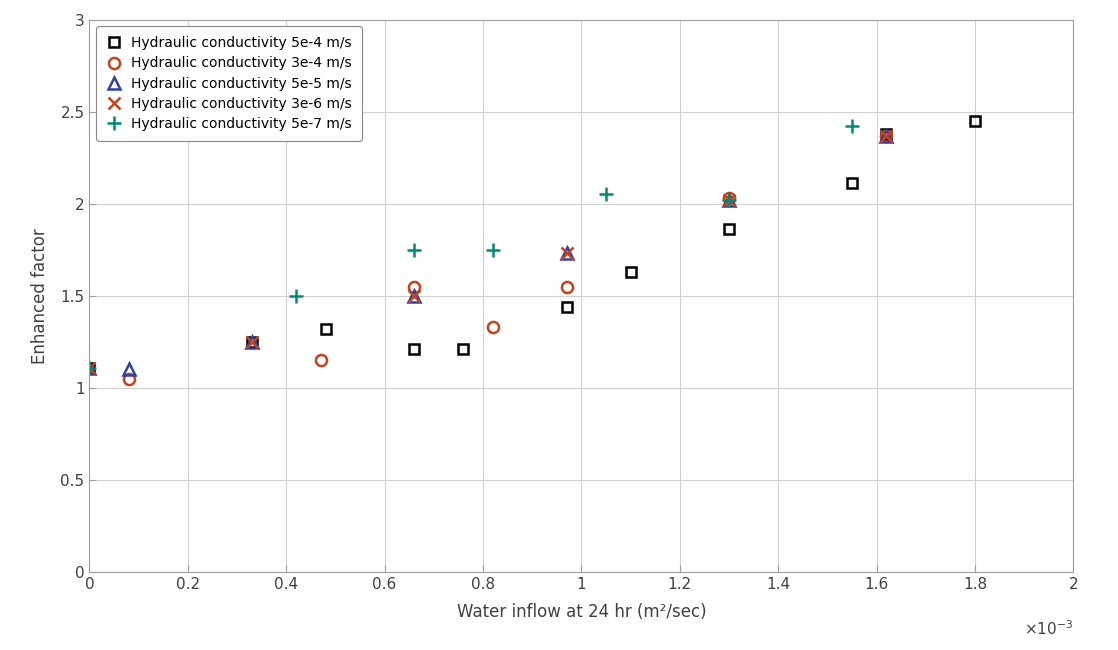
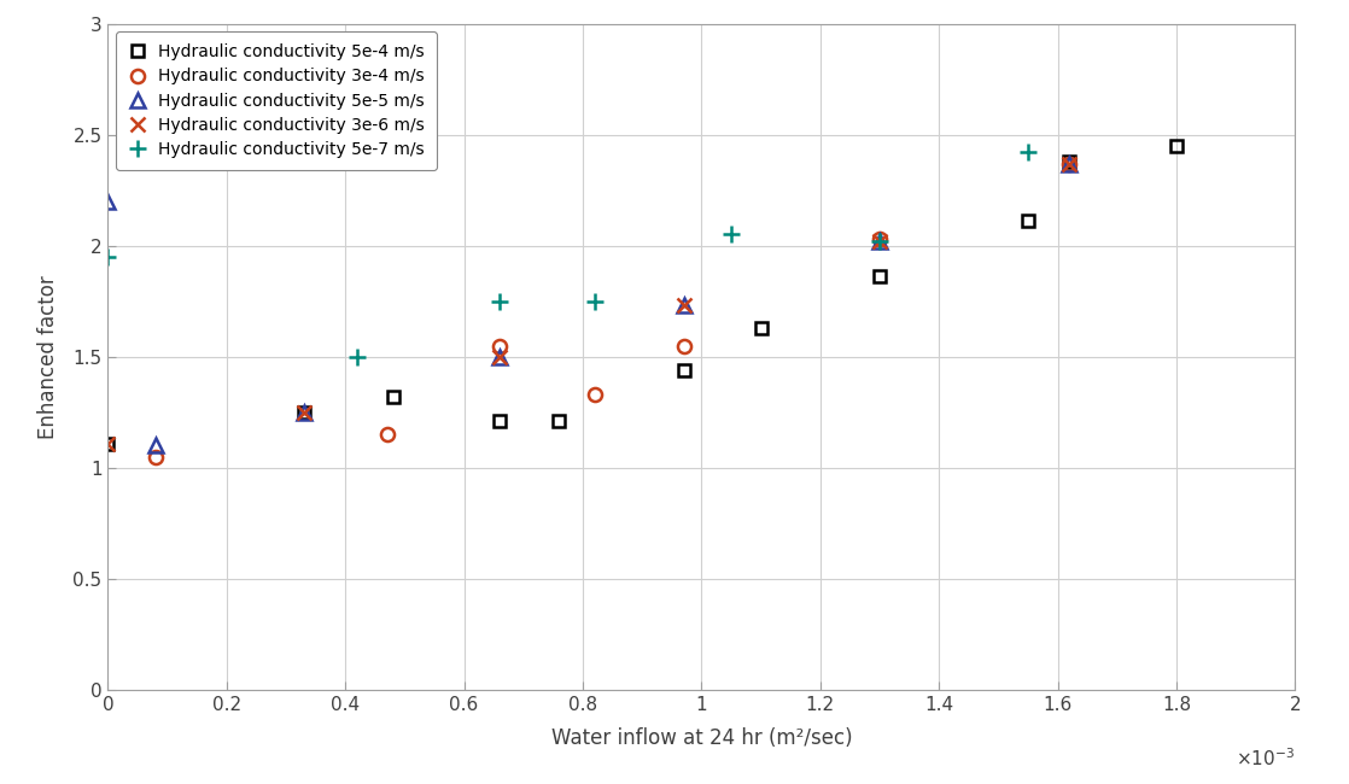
Hydraulic conductivity 5e-5 m/s/0: 1.11 -> 2.20
Hydraulic conductivity 5e-7 m/s/0: 1.11 -> 1.95
